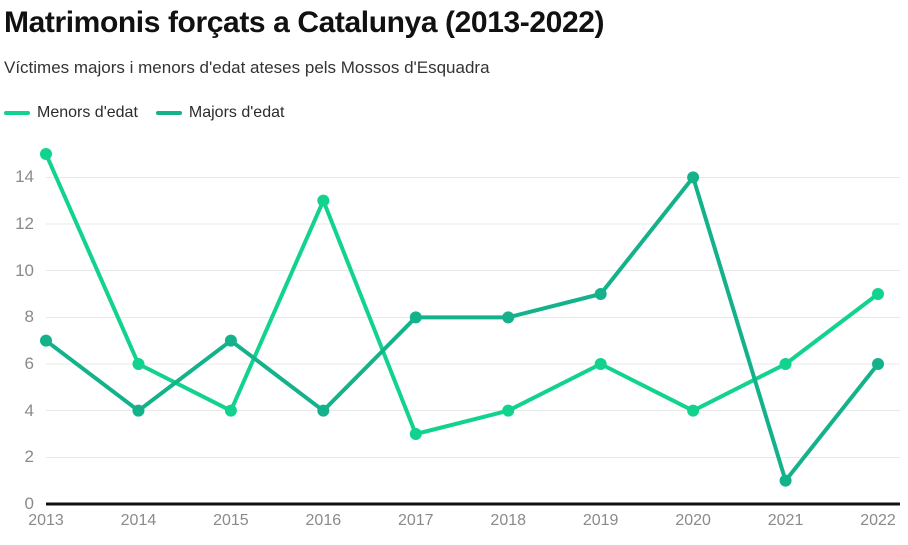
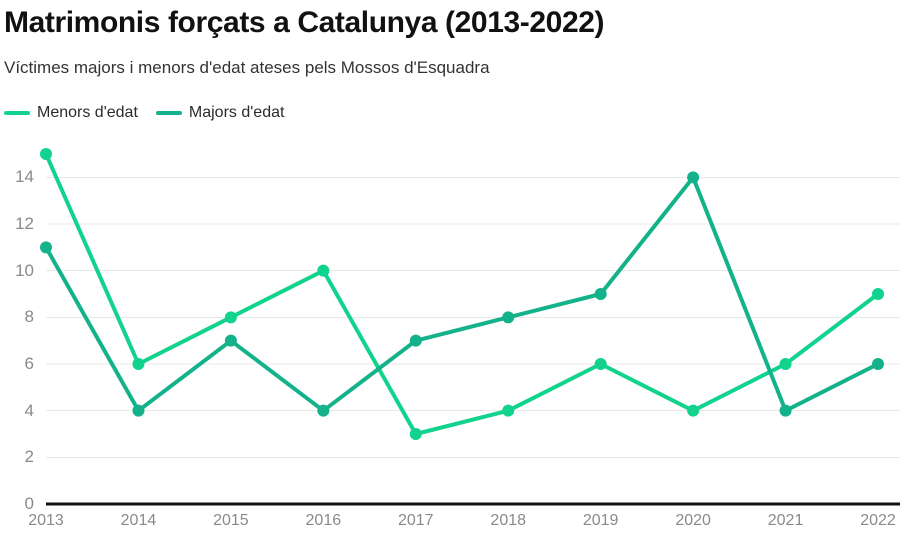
Majors d'edat/2013: 7 -> 11
Menors d'edat/2015: 4 -> 8
Menors d'edat/2016: 13 -> 10
Majors d'edat/2017: 8 -> 7
Majors d'edat/2021: 1 -> 4
